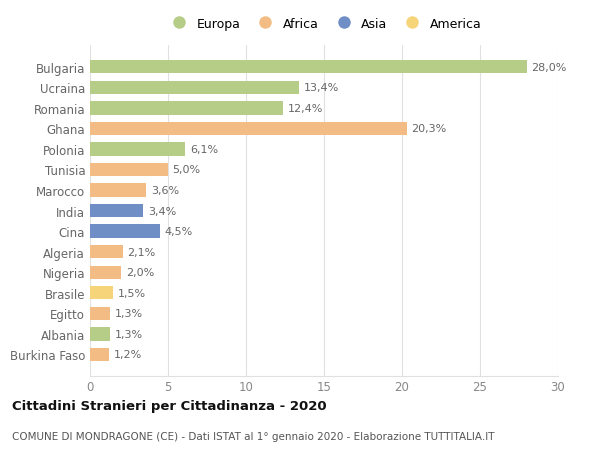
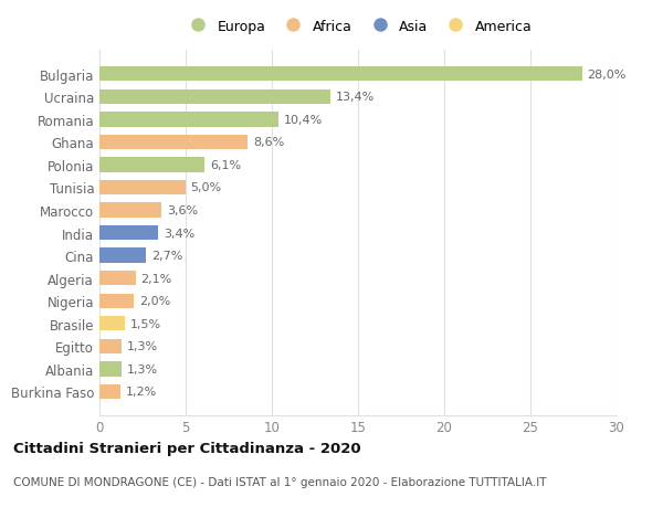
Romania: 12,4% -> 10,4%
Ghana: 20,3% -> 8,6%
Cina: 4,5% -> 2,7%
